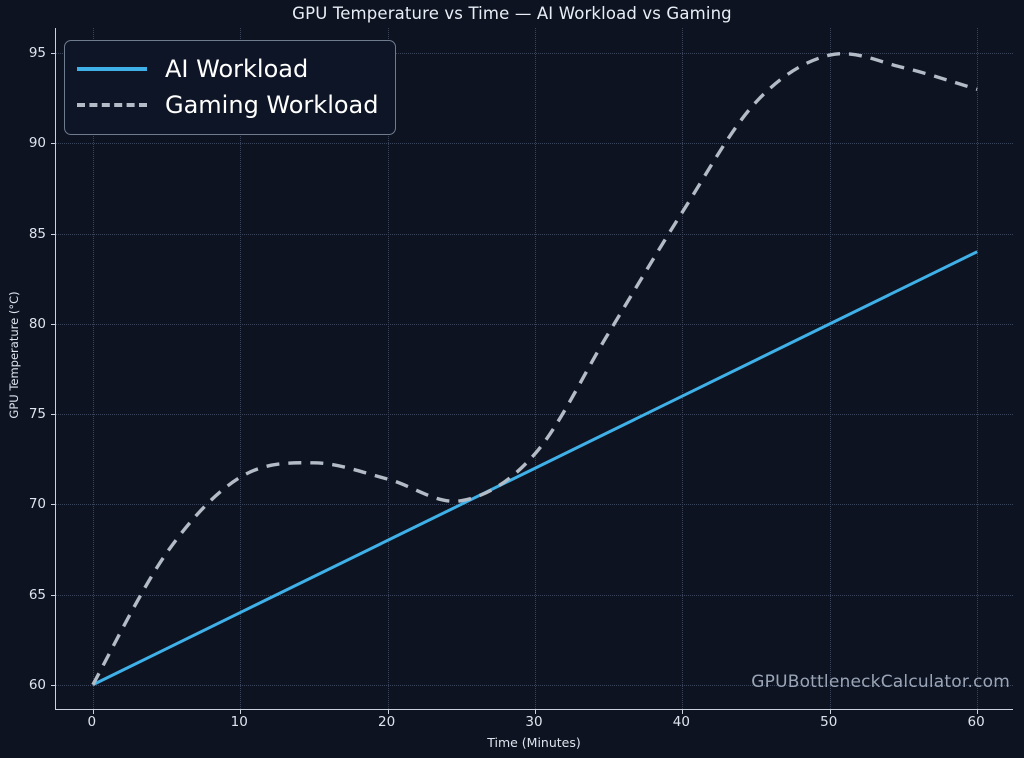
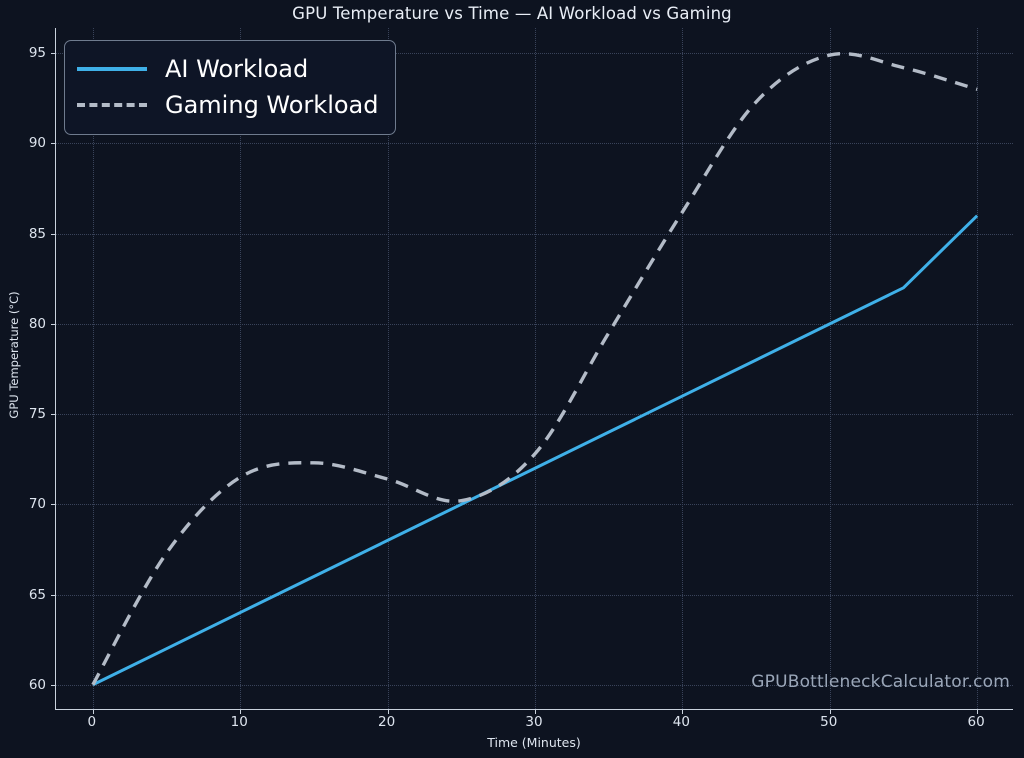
AI Workload/60: 84 -> 86
